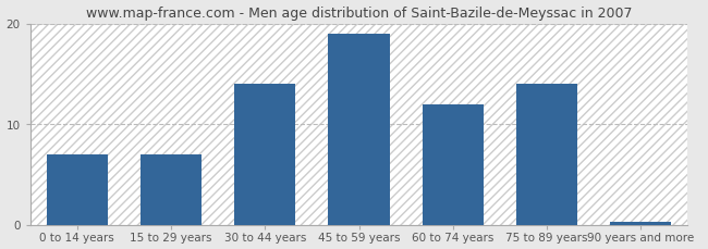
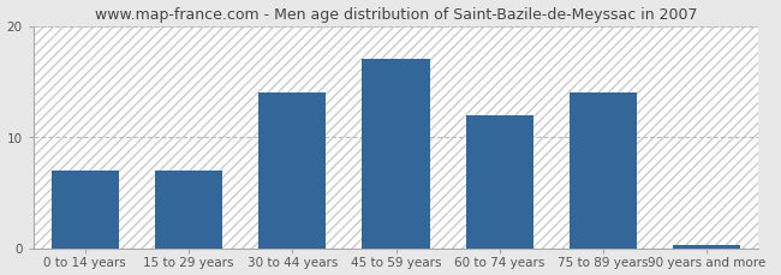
45 to 59 years: 19.0 -> 17.0
